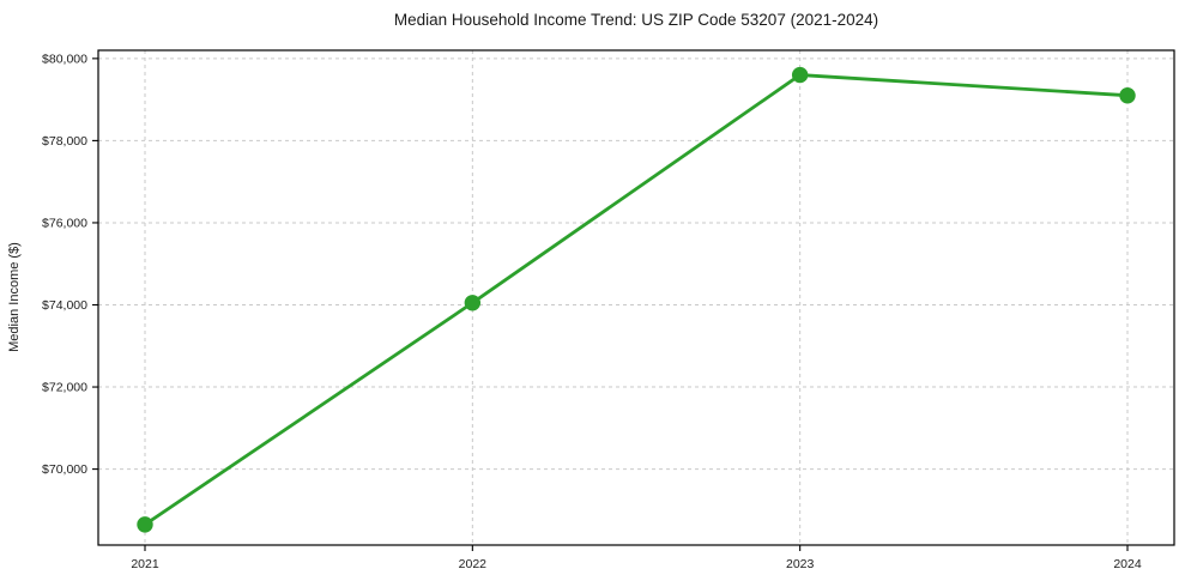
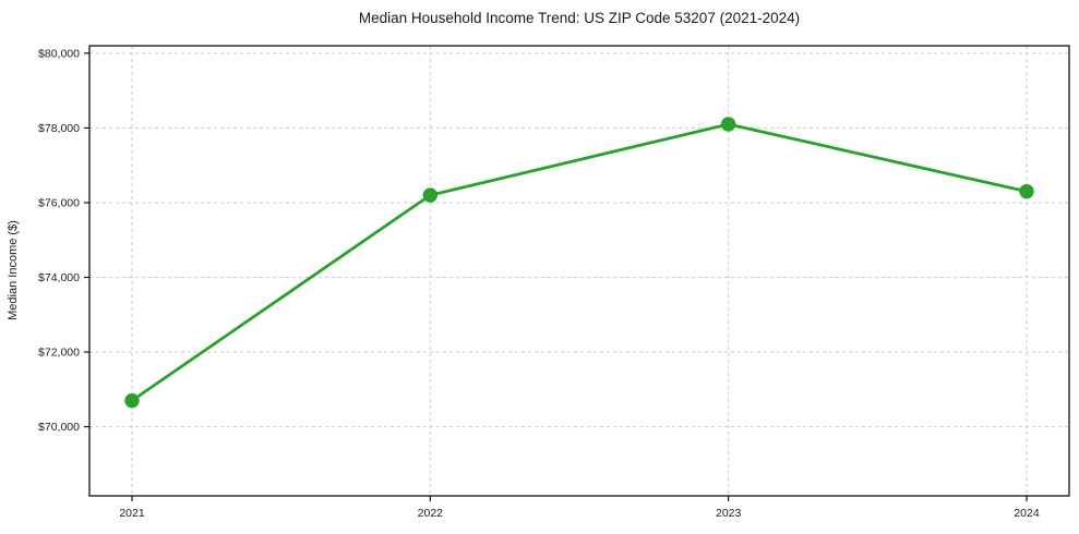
2021: $68600 -> $70700
2022: $74000 -> $76200
2023: $79600 -> $78100
2024: $79100 -> $76300
